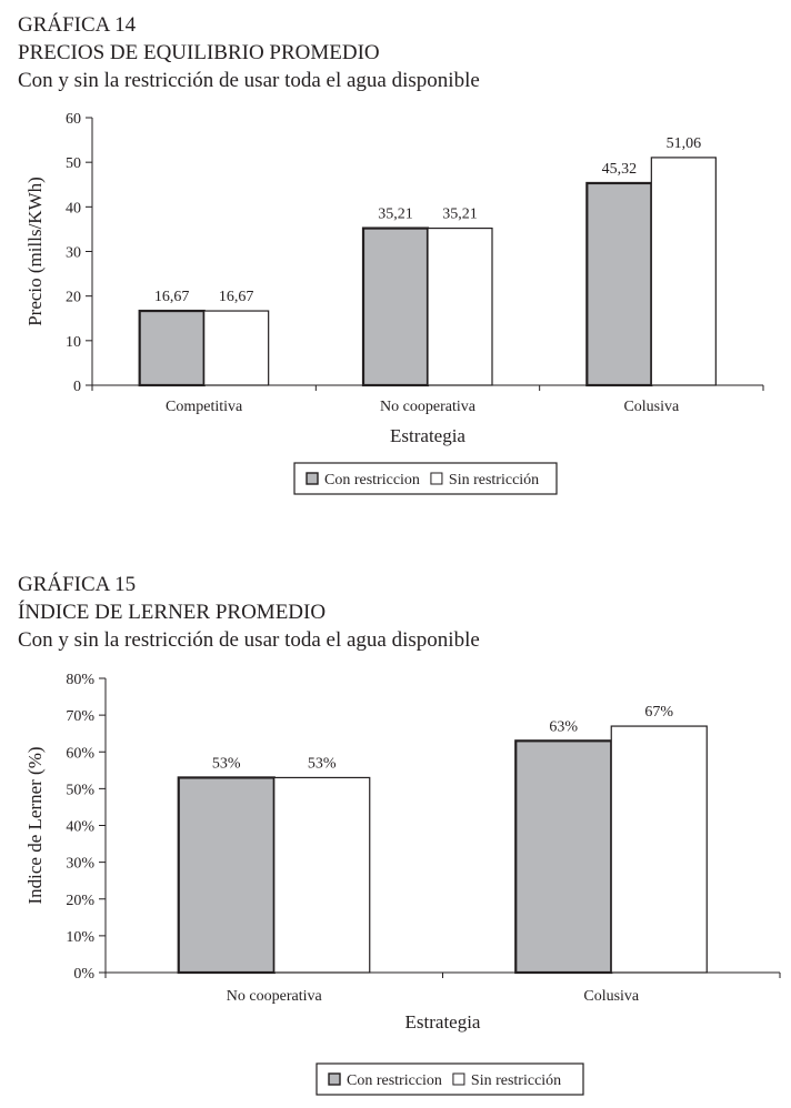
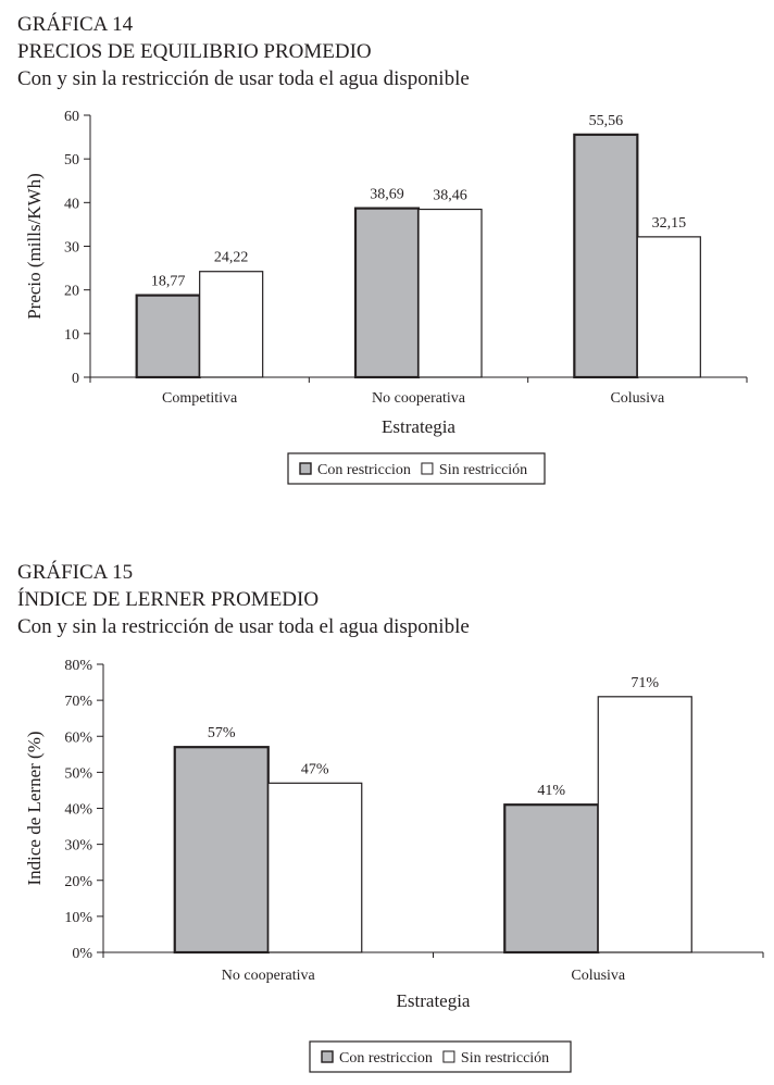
PRECIOS DE EQUILIBRIO PROMEDIO/Con restriccion/Competitiva: 16,67 -> 18,77
PRECIOS DE EQUILIBRIO PROMEDIO/Sin restricción/Competitiva: 16,67 -> 24,22
PRECIOS DE EQUILIBRIO PROMEDIO/Con restriccion/No cooperativa: 35,21 -> 38,69
PRECIOS DE EQUILIBRIO PROMEDIO/Sin restricción/No cooperativa: 35,21 -> 38,46
PRECIOS DE EQUILIBRIO PROMEDIO/Con restriccion/Colusiva: 45,32 -> 55,56
PRECIOS DE EQUILIBRIO PROMEDIO/Sin restricción/Colusiva: 51,06 -> 32,15
ÍNDICE DE LERNER PROMEDIO/Con restriccion/No cooperativa: 53% -> 57%
ÍNDICE DE LERNER PROMEDIO/Sin restricción/No cooperativa: 53% -> 47%
ÍNDICE DE LERNER PROMEDIO/Con restriccion/Colusiva: 63% -> 41%
ÍNDICE DE LERNER PROMEDIO/Sin restricción/Colusiva: 67% -> 71%
